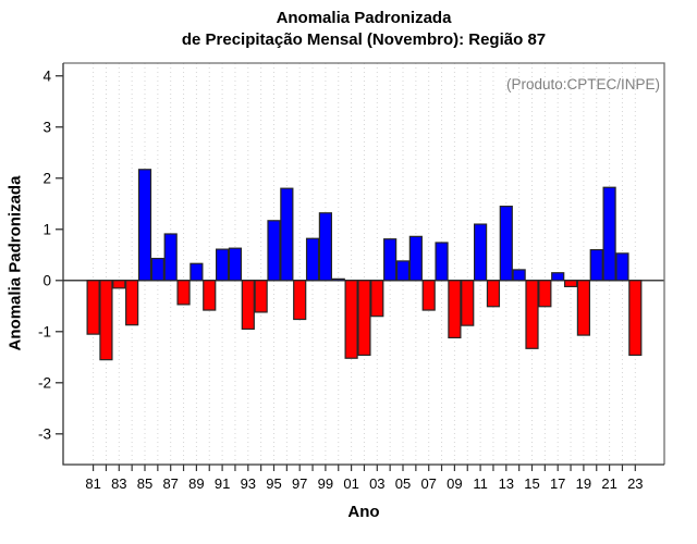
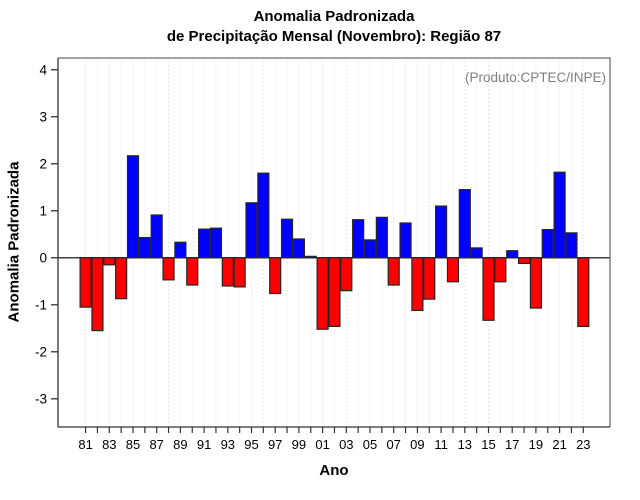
93: -0.9 -> -0.6
99: 1.3 -> 0.4
